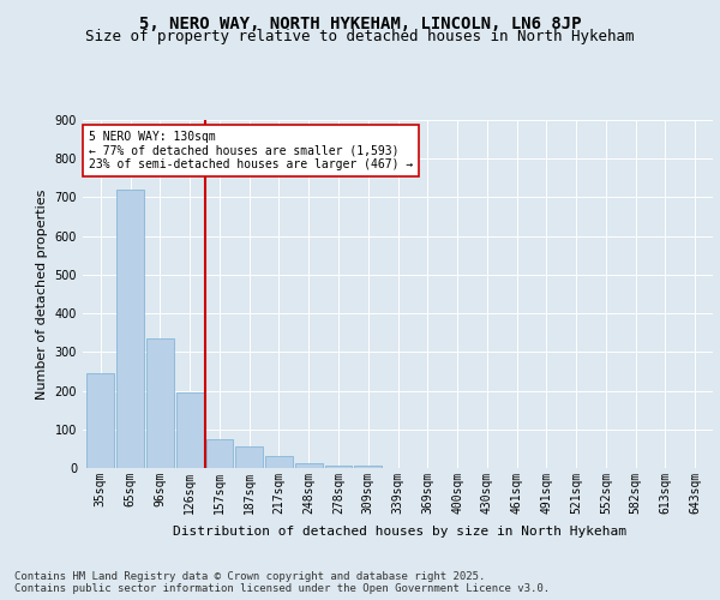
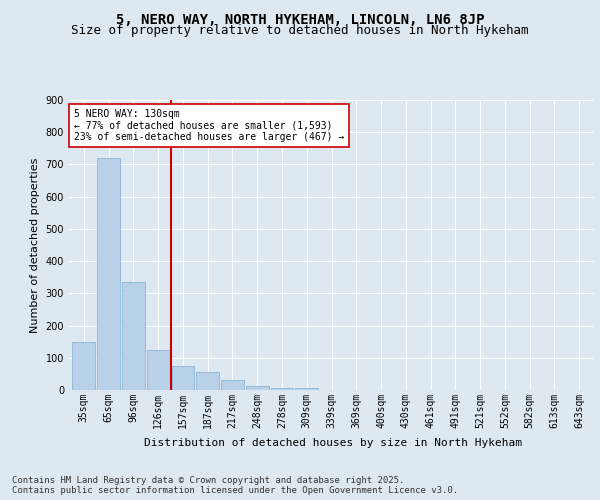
35sqm: 245 -> 148
126sqm: 195 -> 125
